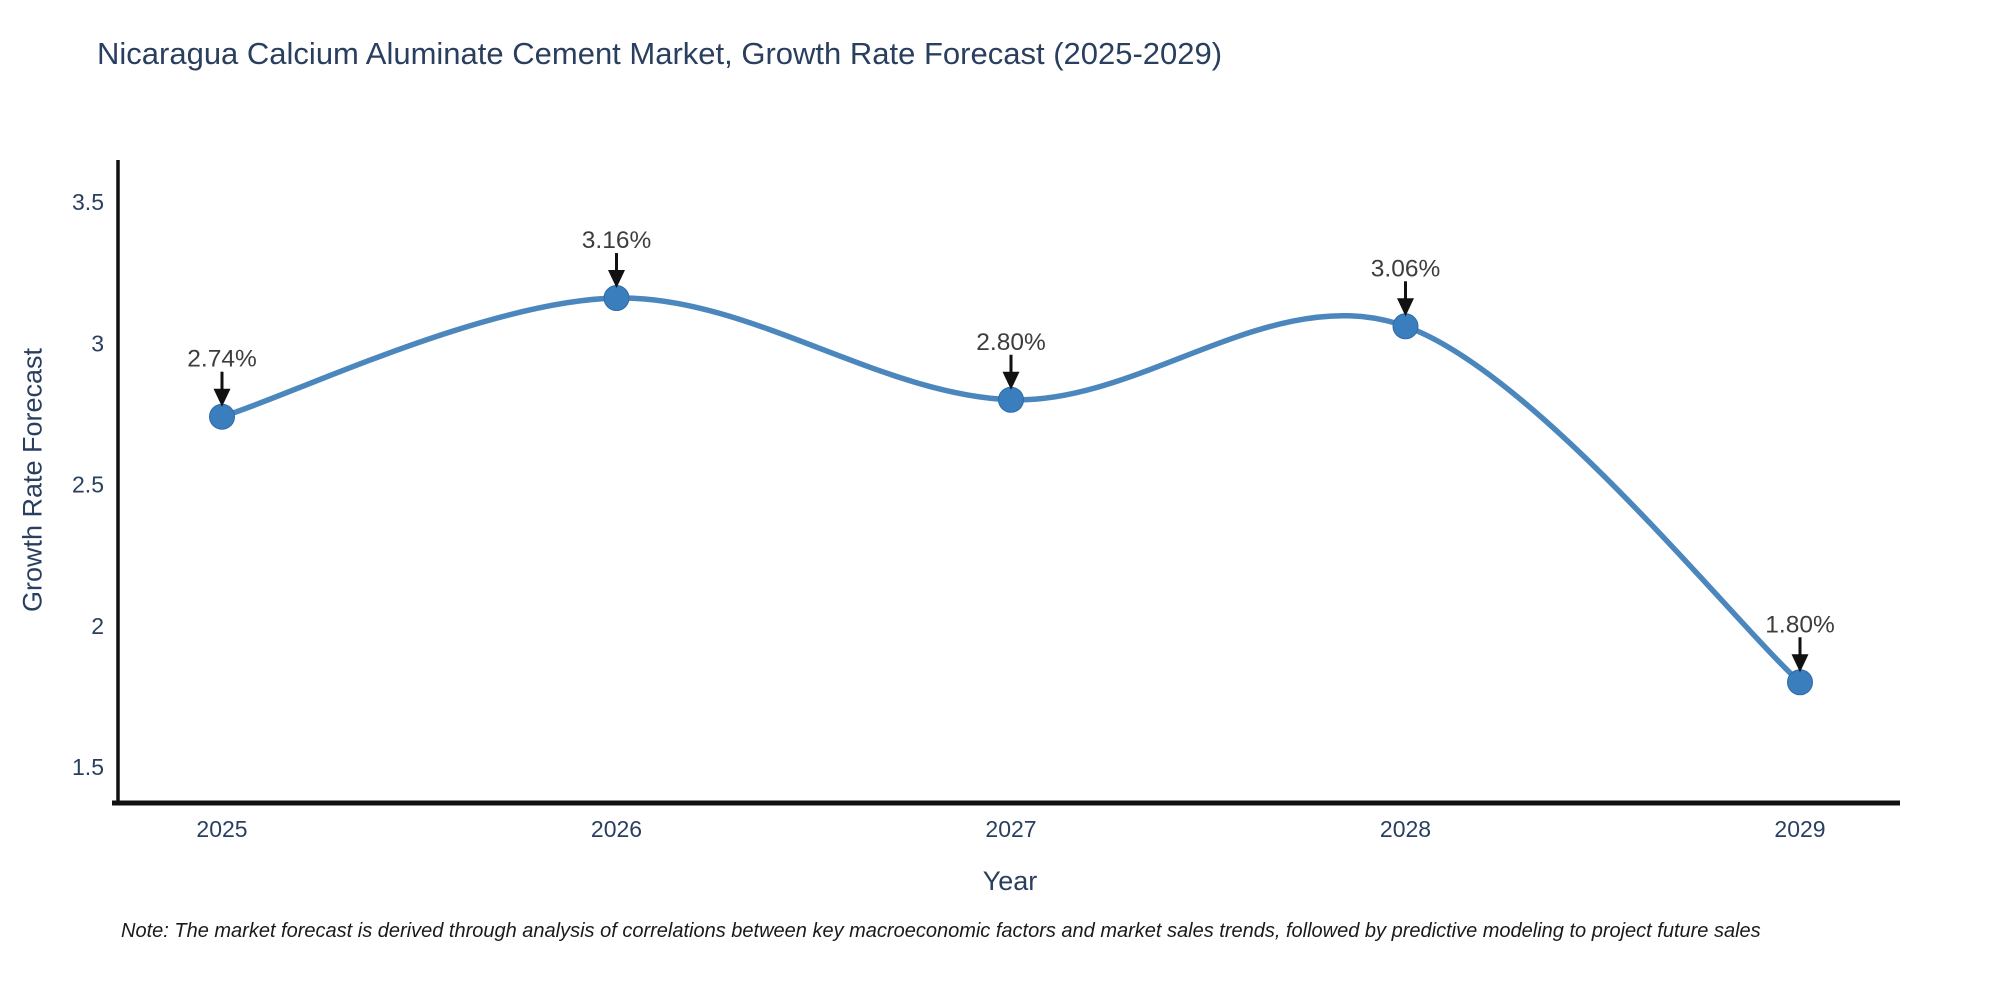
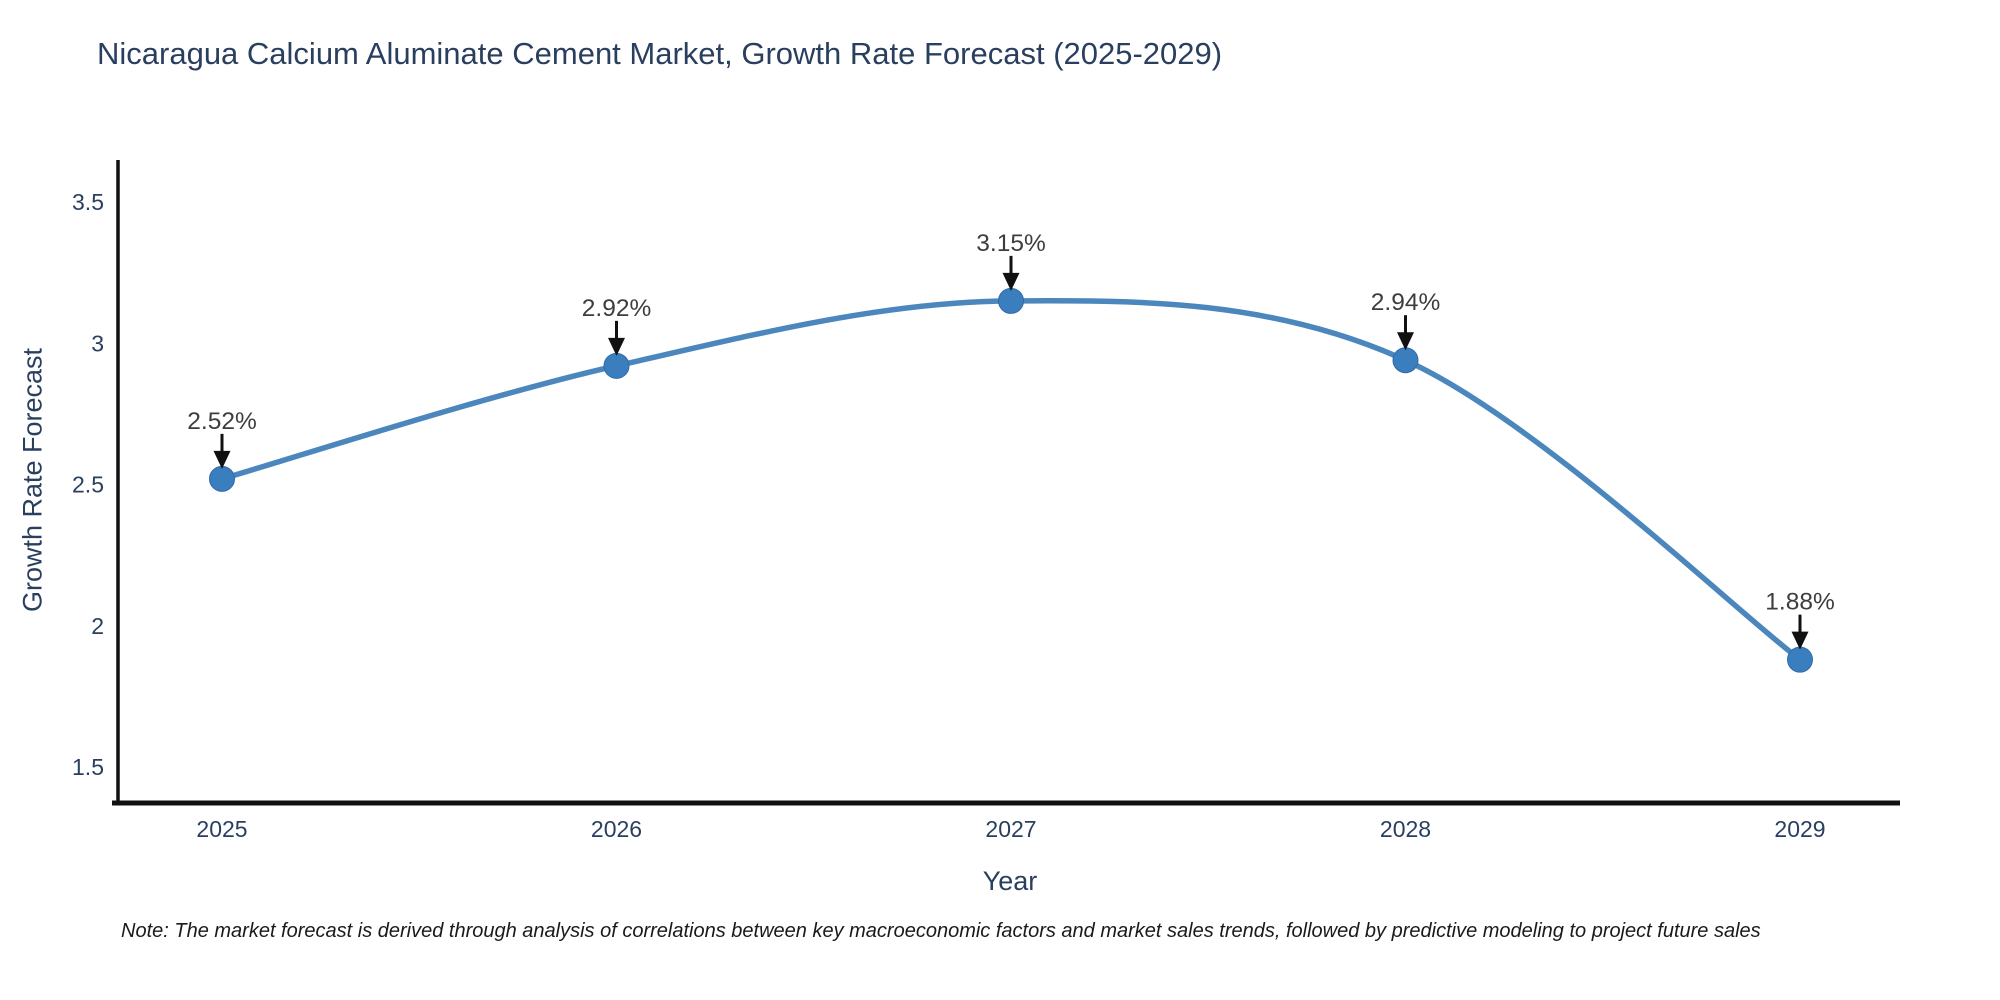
2025: 2.74% -> 2.52%
2026: 3.16% -> 2.92%
2027: 2.80% -> 3.15%
2028: 3.06% -> 2.94%
2029: 1.80% -> 1.88%
